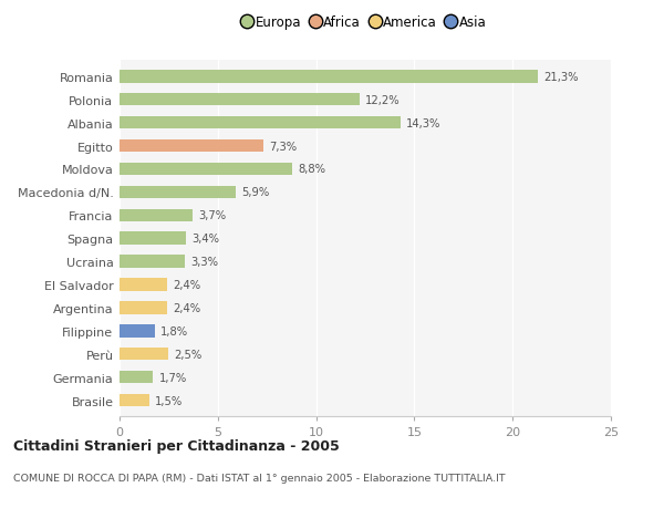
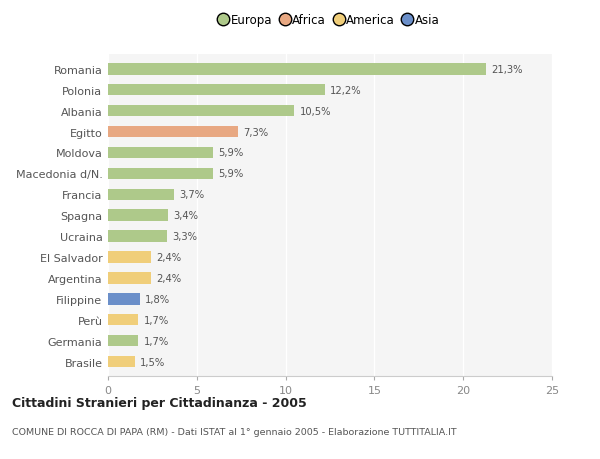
Albania: 14,3% -> 10,5%
Moldova: 8,8% -> 5,9%
Perù: 2,5% -> 1,7%
